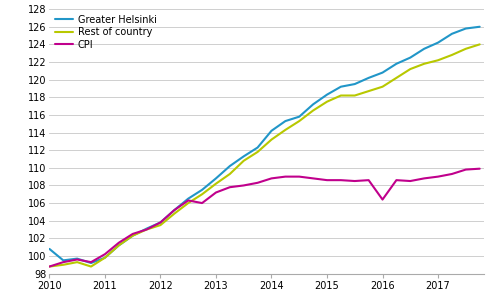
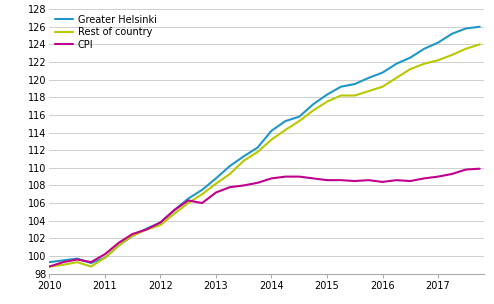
Greater Helsinki/2010: 100.8 -> 99.3
CPI/2016: 106.4 -> 108.4
